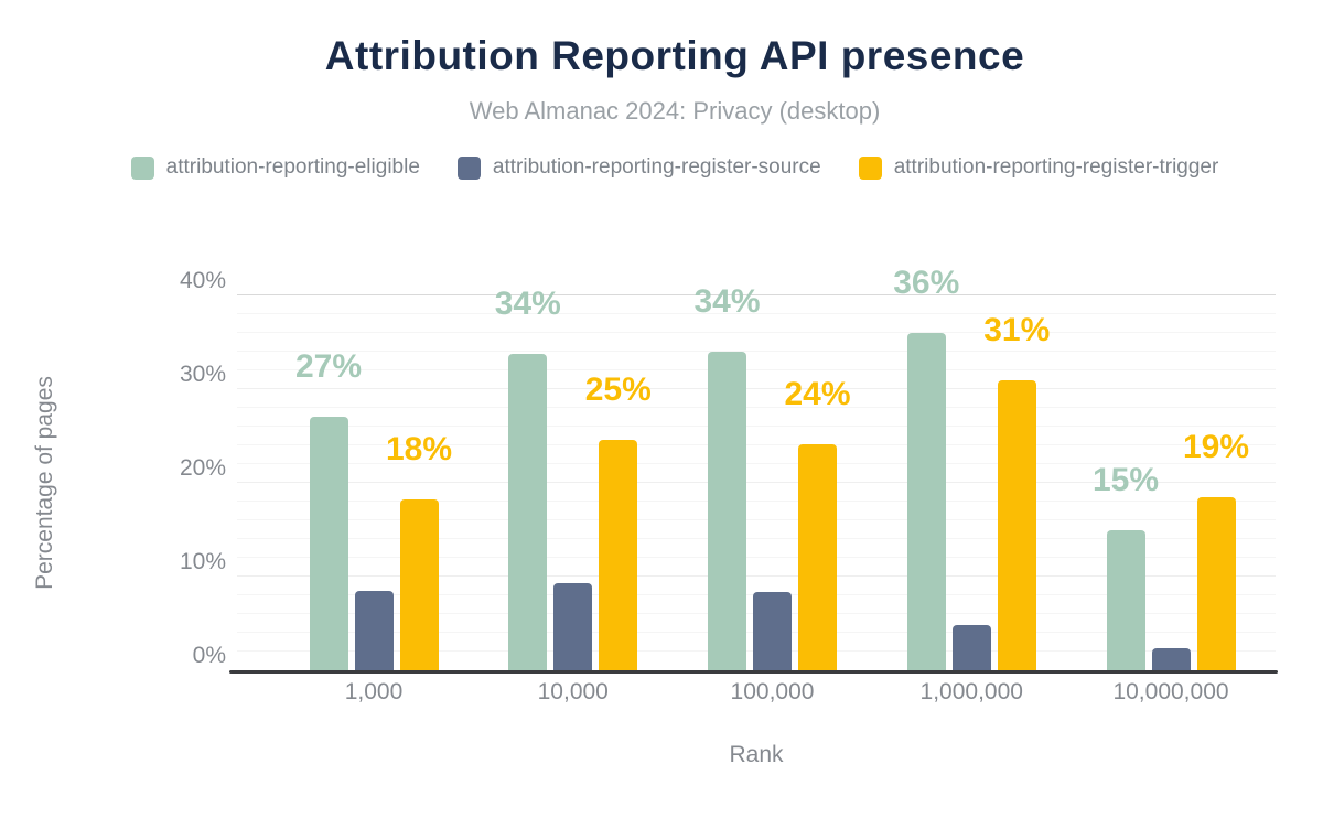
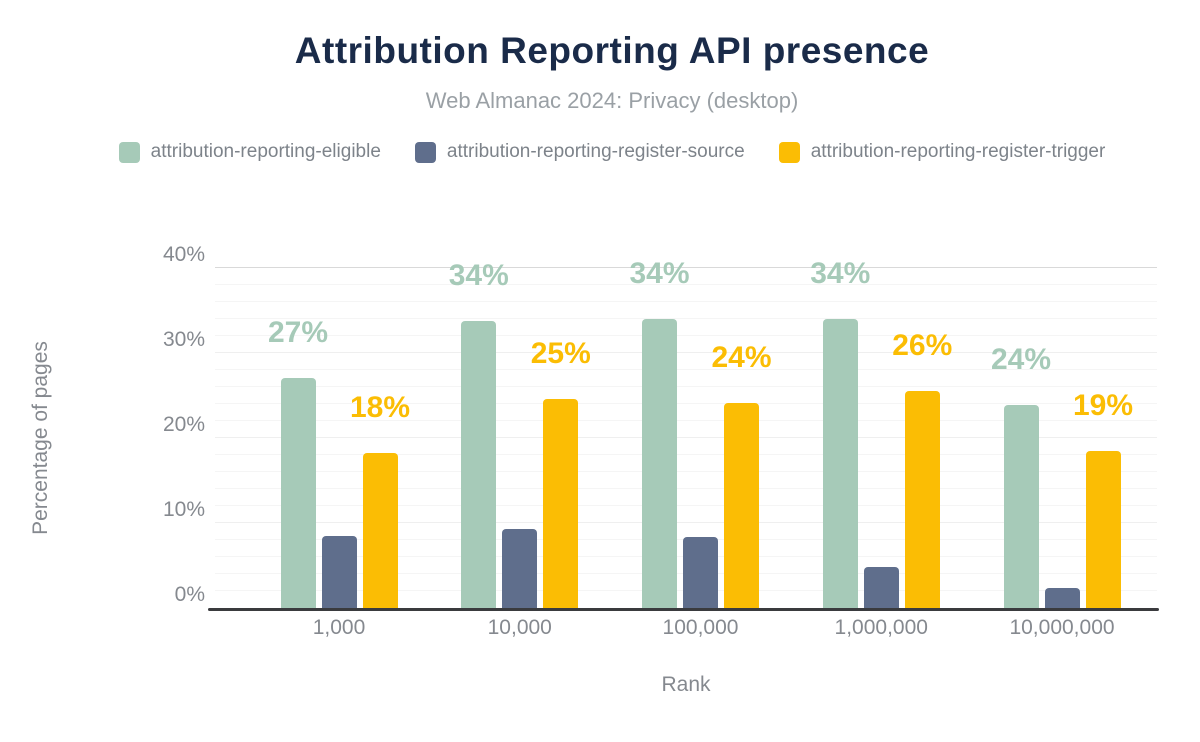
attribution-reporting-eligible/1,000,000: 36% -> 34%
attribution-reporting-register-trigger/1,000,000: 31% -> 26%
attribution-reporting-eligible/10,000,000: 15% -> 24%
